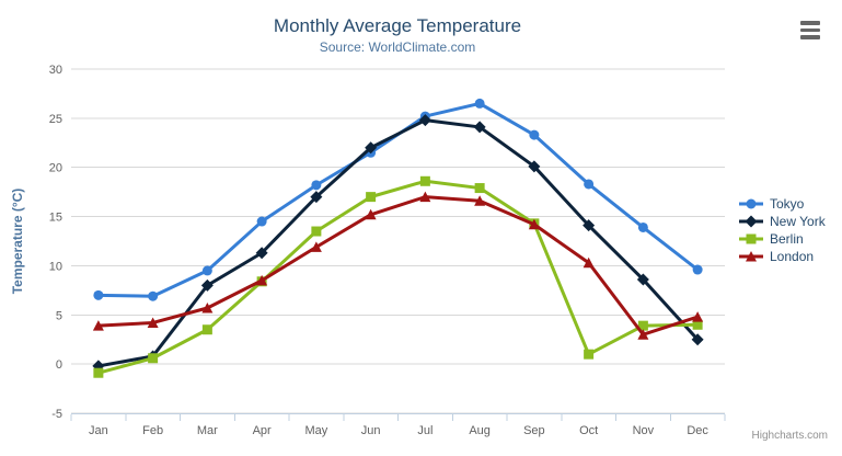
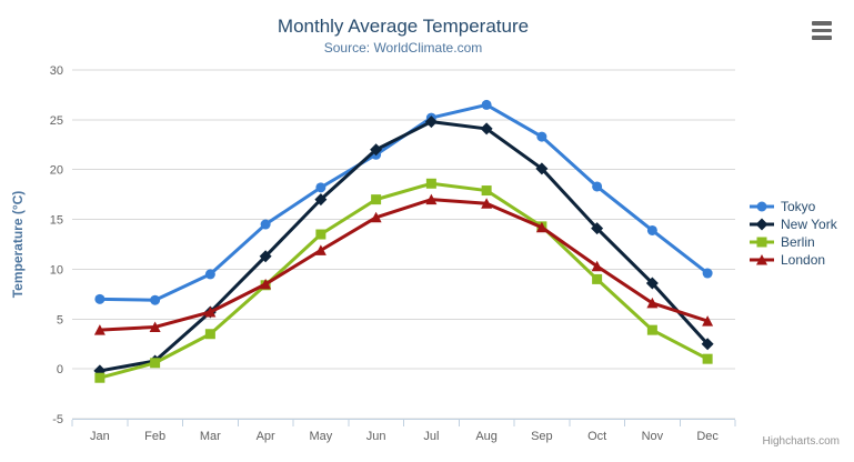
New York/Mar: 8 -> 6
Berlin/Oct: 1 -> 9
London/Nov: 3 -> 7
Berlin/Dec: 4 -> 1
